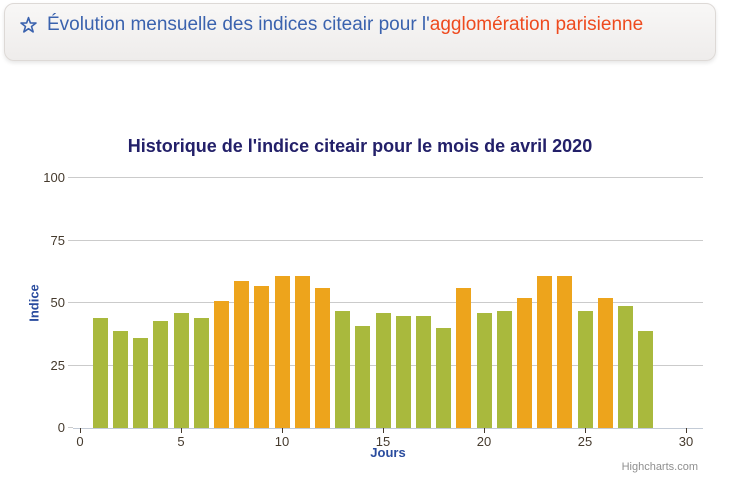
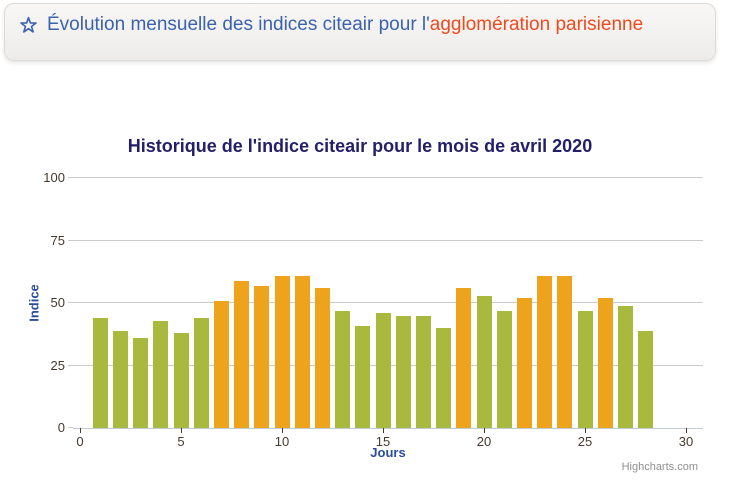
5: 46 -> 38
20: 46 -> 53
